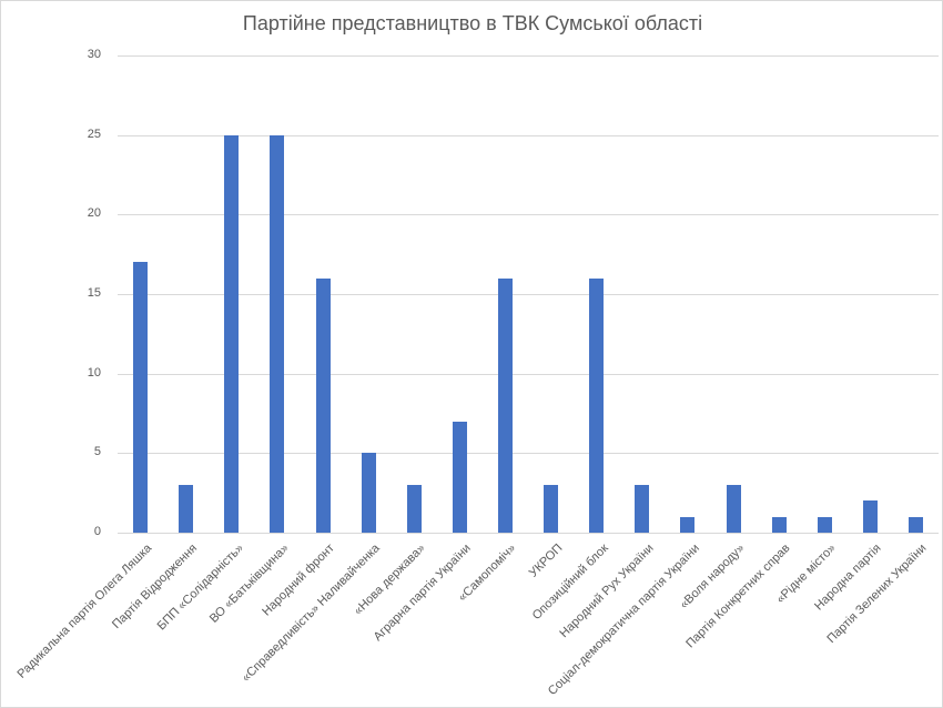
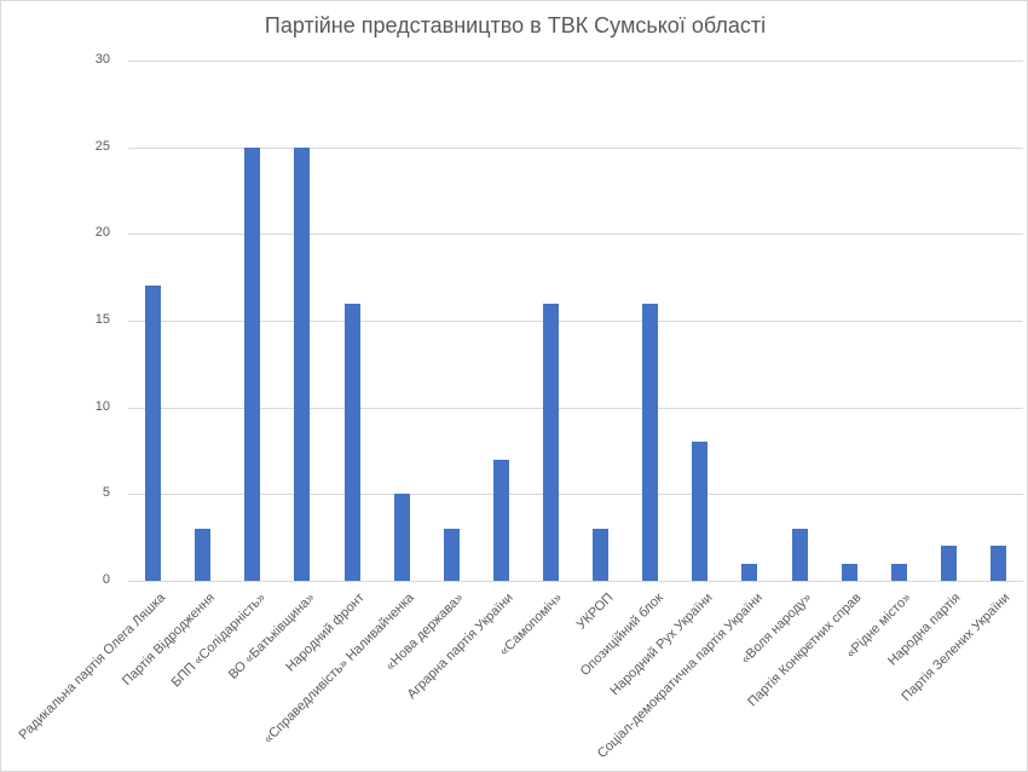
Народний Рух України: 3 -> 8
Партія Зелених України: 1 -> 2
